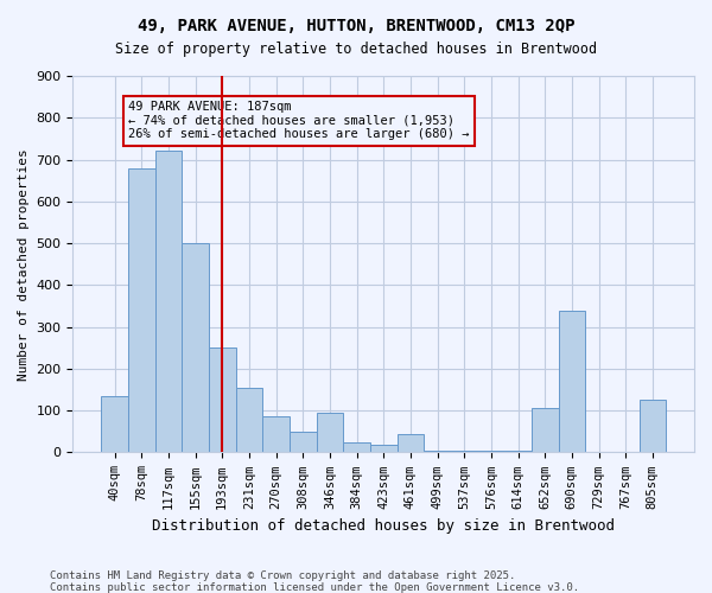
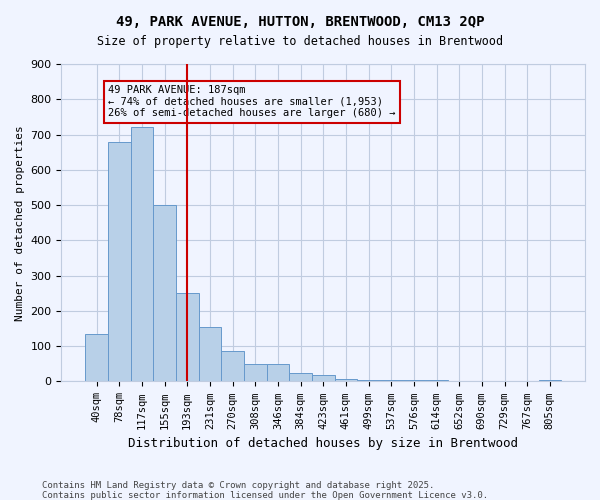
346sqm: 95 -> 50
461sqm: 45 -> 8
652sqm: 105 -> 2
690sqm: 340 -> 1
805sqm: 125 -> 5
